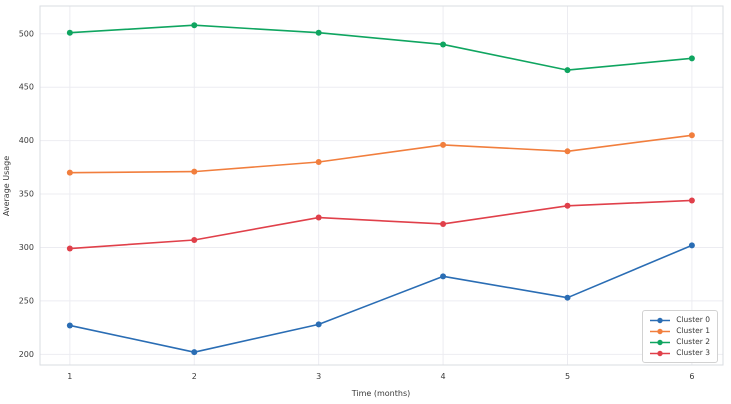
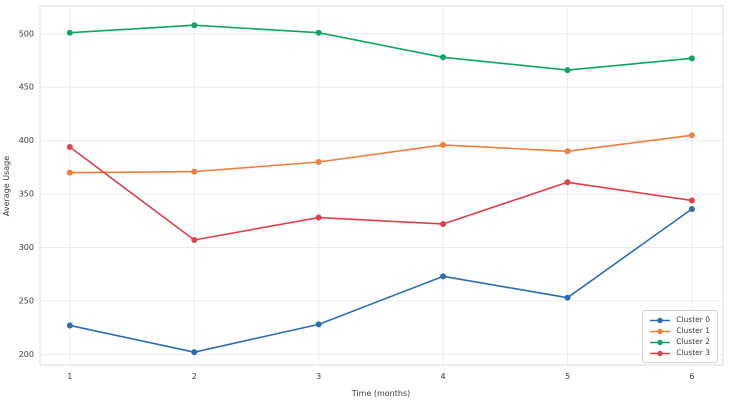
Cluster 3/1: 299 -> 394
Cluster 2/4: 490 -> 478
Cluster 3/5: 339 -> 361
Cluster 0/6: 302 -> 336
